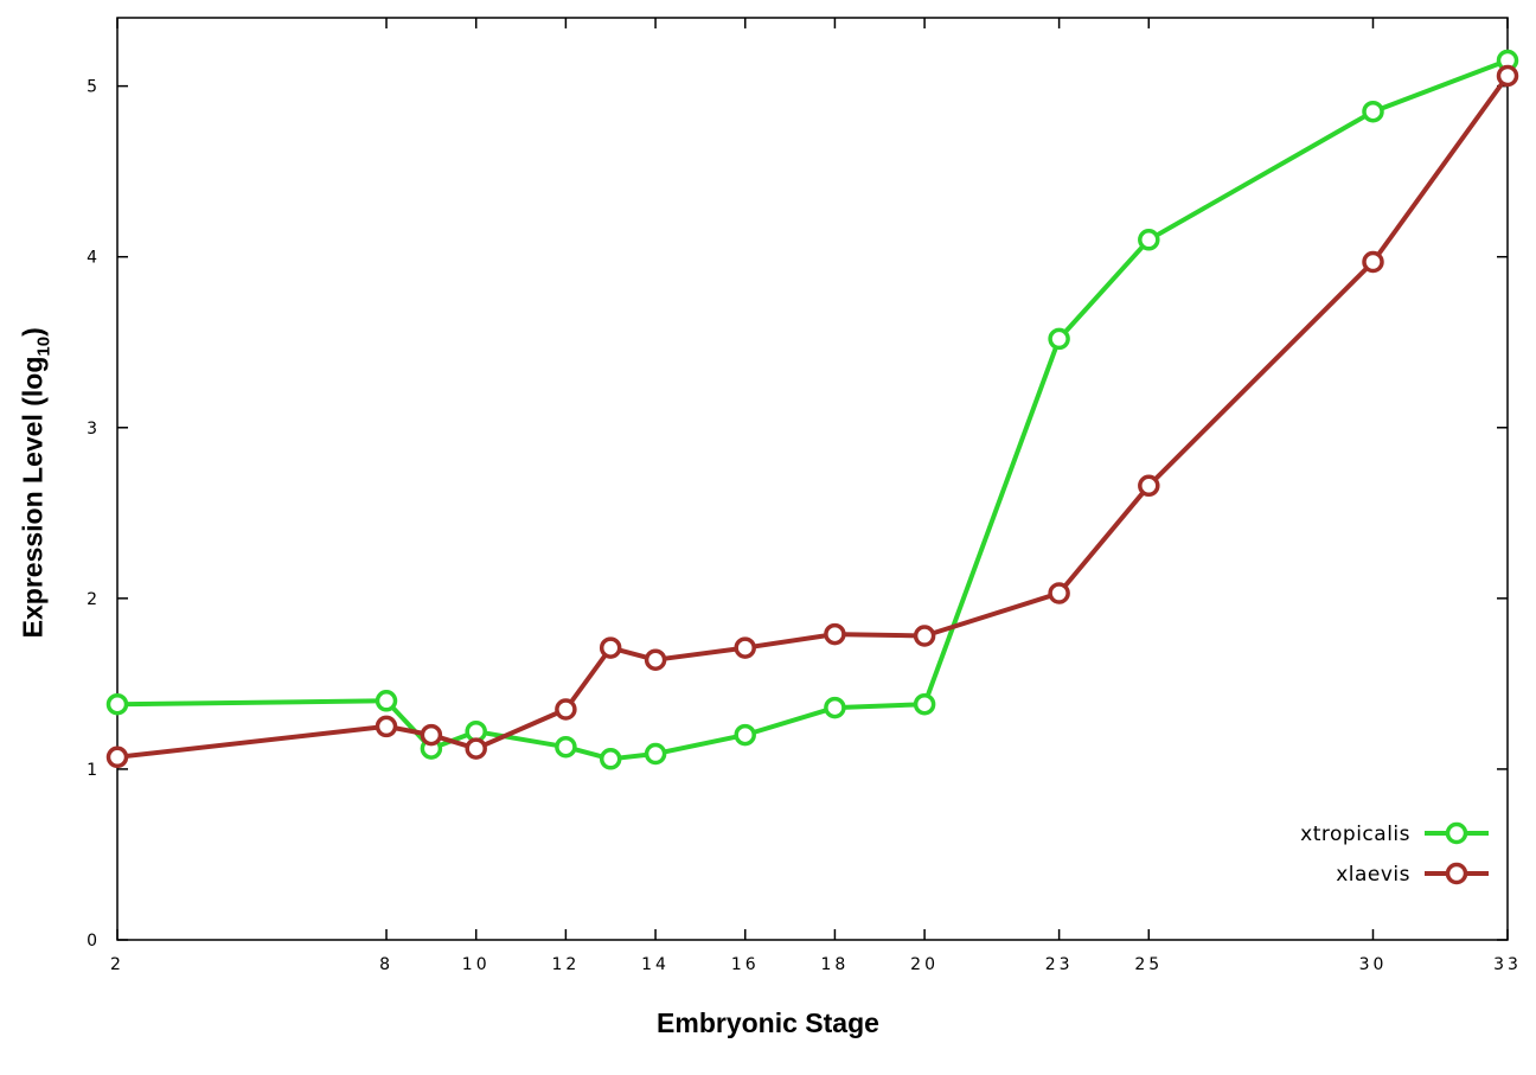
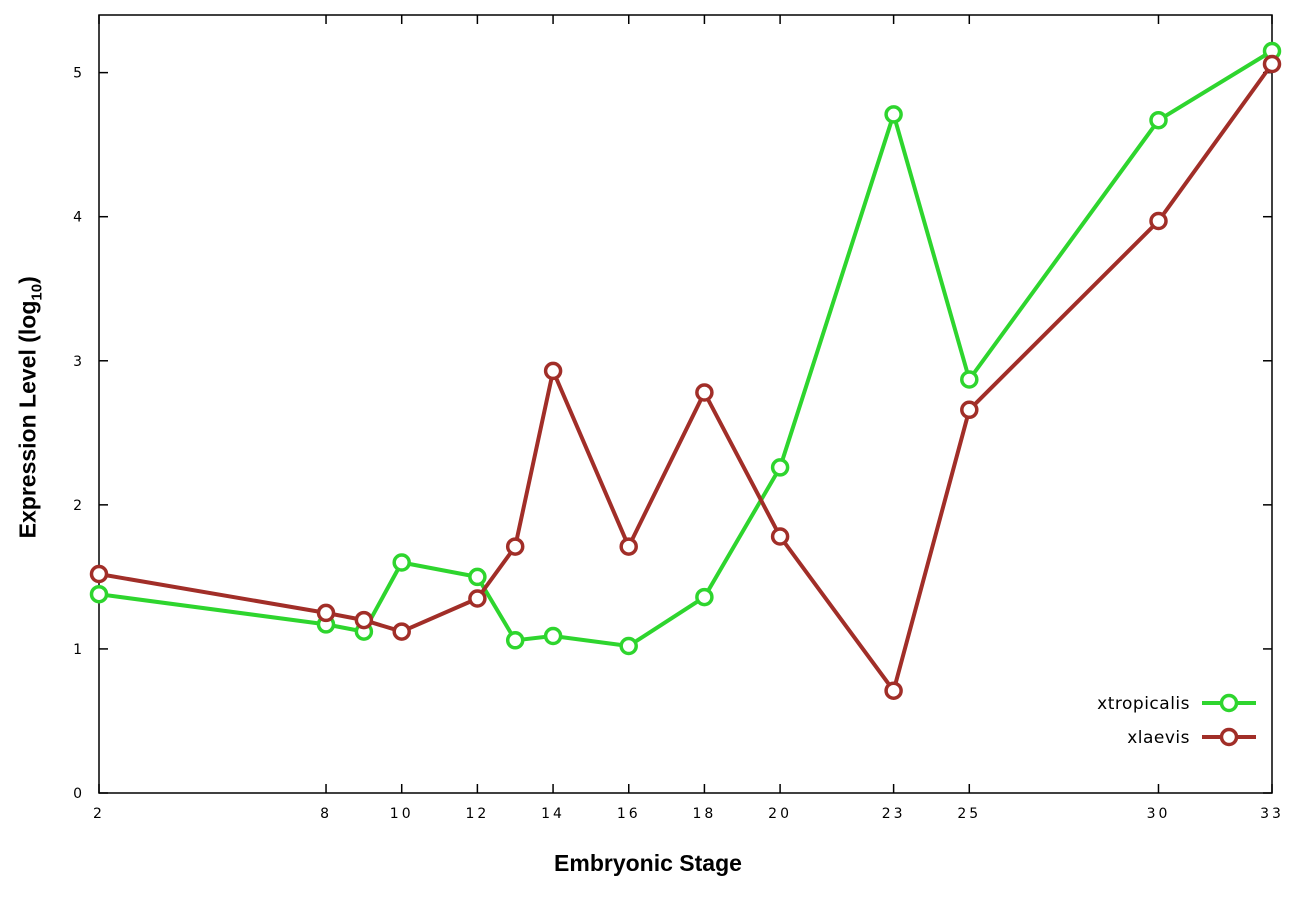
xlaevis/2: 1.07 -> 1.52
xtropicalis/8: 1.40 -> 1.17
xtropicalis/10: 1.22 -> 1.60
xtropicalis/12: 1.13 -> 1.50
xlaevis/14: 1.64 -> 2.93
xtropicalis/16: 1.20 -> 1.02
xlaevis/18: 1.79 -> 2.78
xtropicalis/20: 1.38 -> 2.26
xtropicalis/23: 3.52 -> 4.71
xlaevis/23: 2.03 -> 0.71
xtropicalis/25: 4.10 -> 2.87
xtropicalis/30: 4.85 -> 4.67
